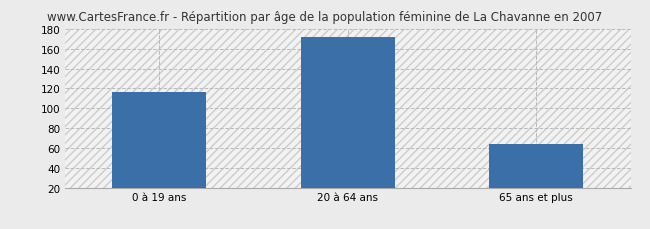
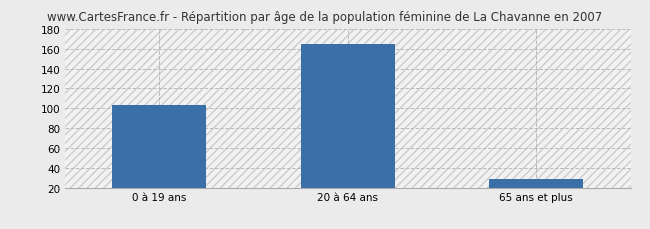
0 à 19 ans: 116 -> 103
20 à 64 ans: 172 -> 165
65 ans et plus: 64 -> 29
